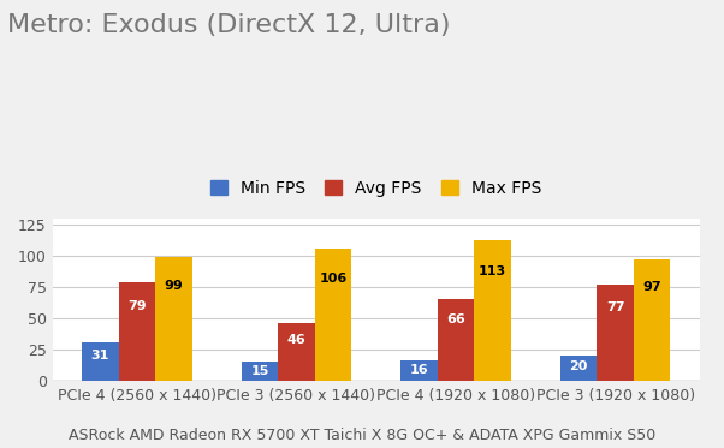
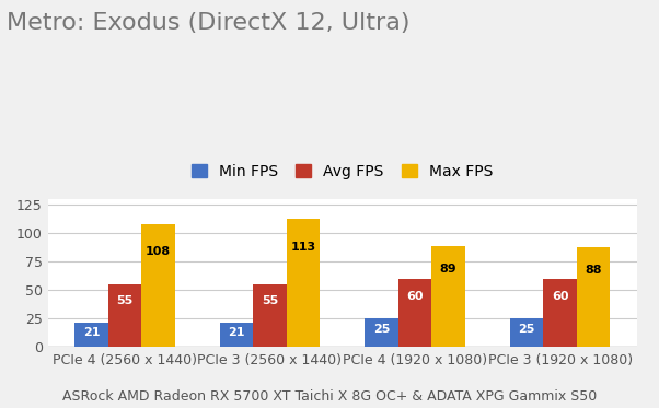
Min FPS/PCIe 4 (2560 x 1440): 31 -> 21
Avg FPS/PCIe 4 (2560 x 1440): 79 -> 55
Max FPS/PCIe 4 (2560 x 1440): 99 -> 108
Min FPS/PCIe 3 (2560 x 1440): 15 -> 21
Avg FPS/PCIe 3 (2560 x 1440): 46 -> 55
Max FPS/PCIe 3 (2560 x 1440): 106 -> 113
Min FPS/PCIe 4 (1920 x 1080): 16 -> 25
Avg FPS/PCIe 4 (1920 x 1080): 66 -> 60
Max FPS/PCIe 4 (1920 x 1080): 113 -> 89
Min FPS/PCIe 3 (1920 x 1080): 20 -> 25
Avg FPS/PCIe 3 (1920 x 1080): 77 -> 60
Max FPS/PCIe 3 (1920 x 1080): 97 -> 88
